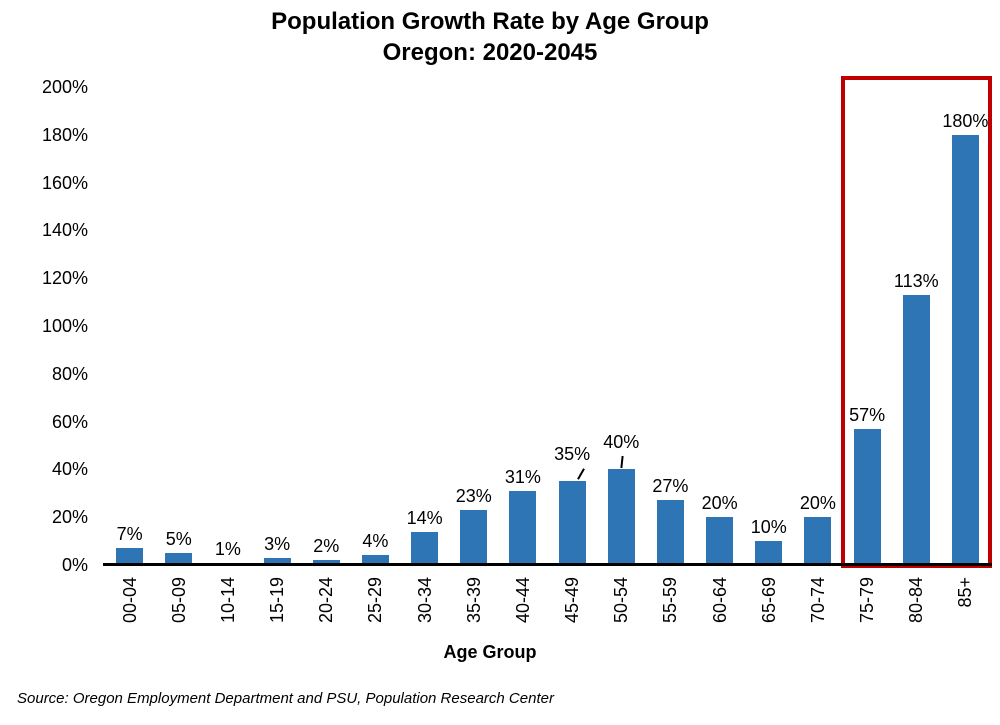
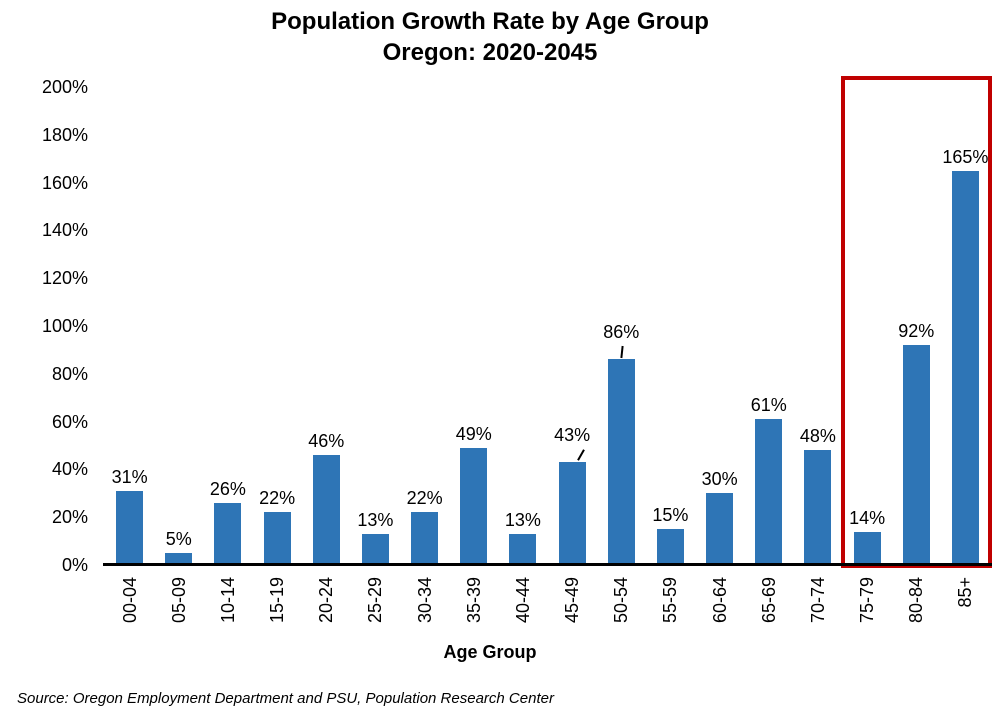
00-04: 7% -> 31%
10-14: 1% -> 26%
15-19: 3% -> 22%
20-24: 2% -> 46%
25-29: 4% -> 13%
30-34: 14% -> 22%
35-39: 23% -> 49%
40-44: 31% -> 13%
45-49: 35% -> 43%
50-54: 40% -> 86%
55-59: 27% -> 15%
60-64: 20% -> 30%
65-69: 10% -> 61%
70-74: 20% -> 48%
75-79: 57% -> 14%
80-84: 113% -> 92%
85+: 180% -> 165%
